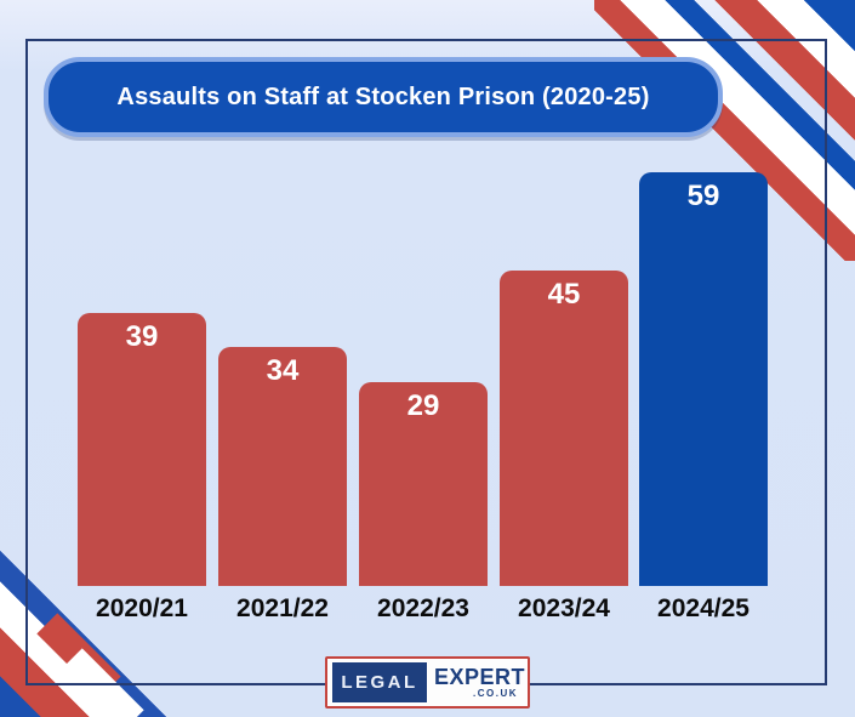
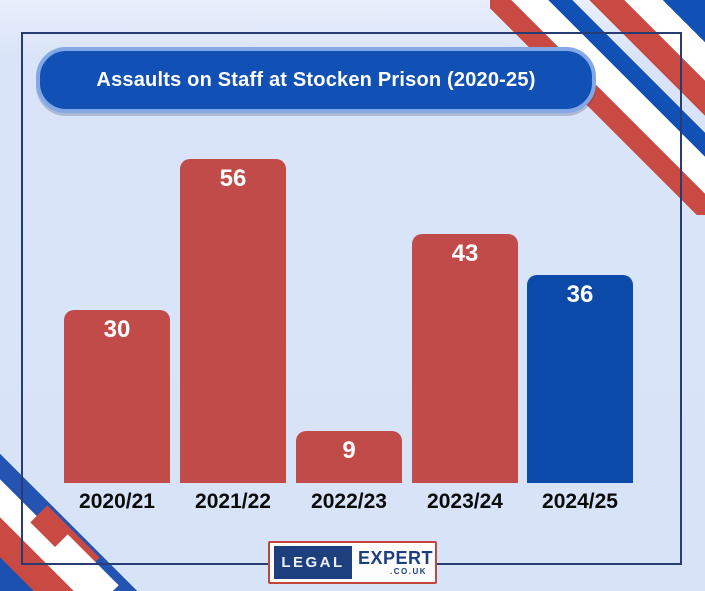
2020/21: 39 -> 30
2021/22: 34 -> 56
2022/23: 29 -> 9
2023/24: 45 -> 43
2024/25: 59 -> 36
